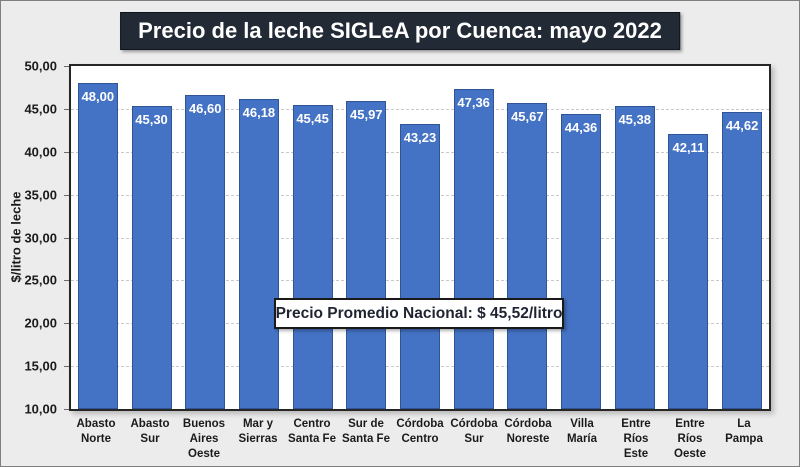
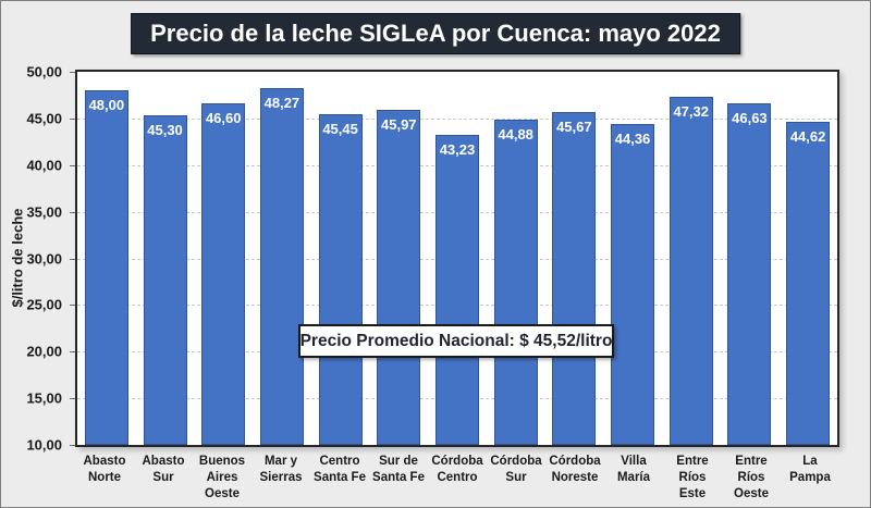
Mar y Sierras: 46,18 -> 48,27
Córdoba Sur: 47,36 -> 44,88
Entre Ríos Este: 45,38 -> 47,32
Entre Ríos Oeste: 42,11 -> 46,63
